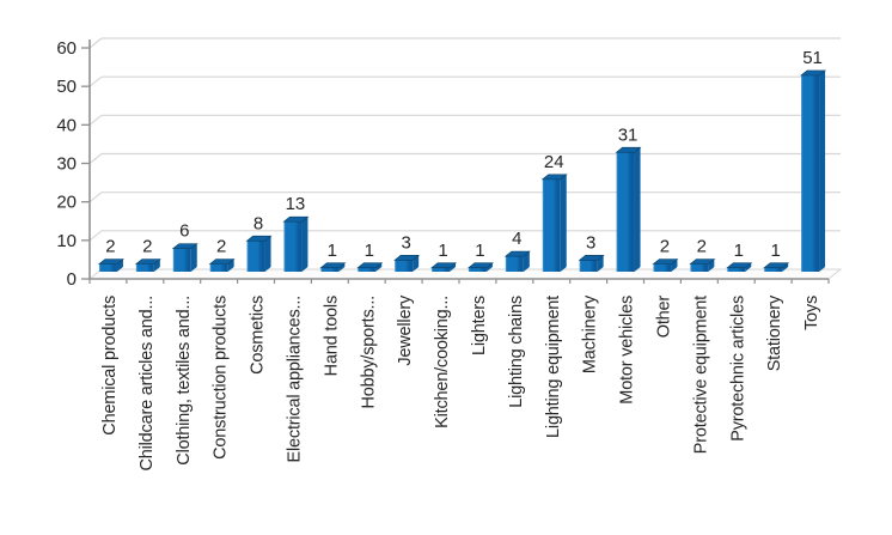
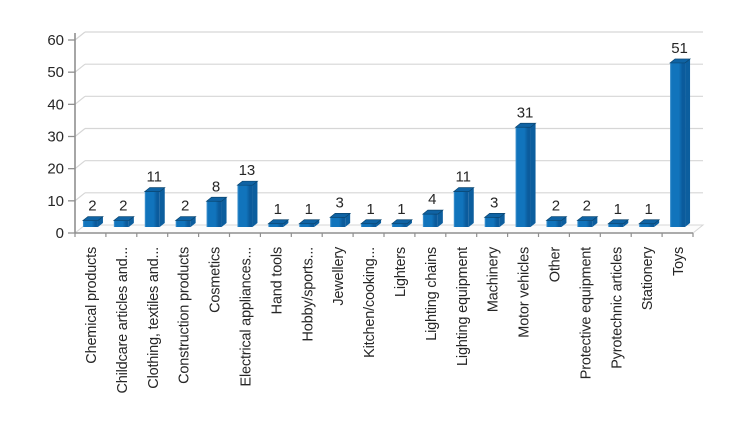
Clothing, textiles and...: 6 -> 11
Lighting equipment: 24 -> 11
